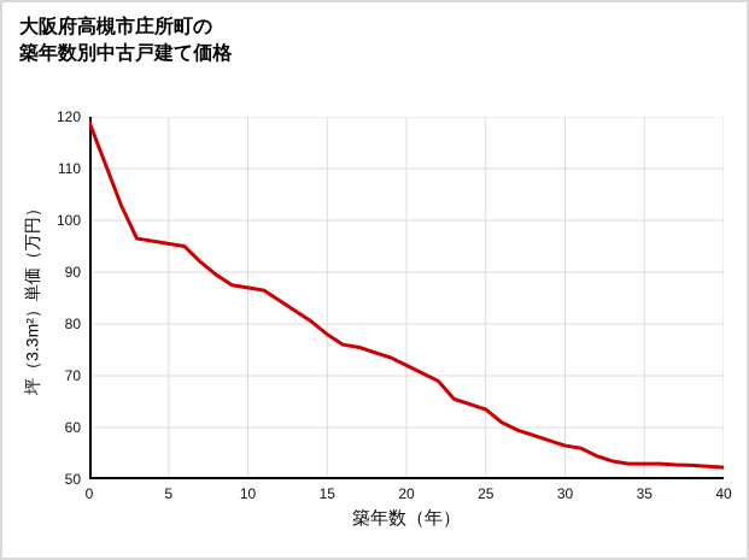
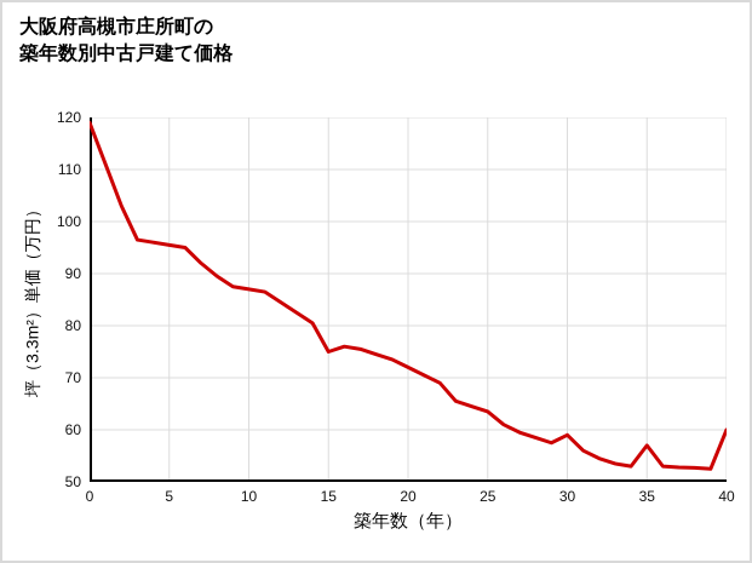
15: 78 -> 75
30: 56 -> 59
35: 53 -> 57
40: 52 -> 60
